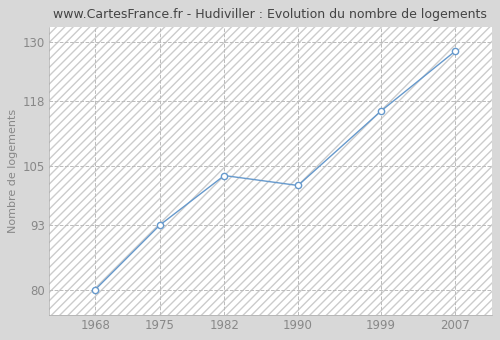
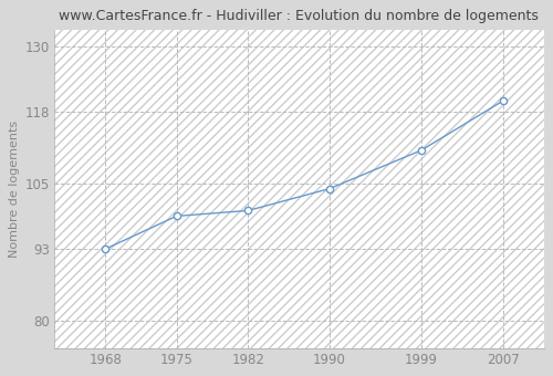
1968: 80 -> 93
1975: 93 -> 99
1982: 103 -> 100
1990: 101 -> 104
1999: 116 -> 111
2007: 128 -> 120
